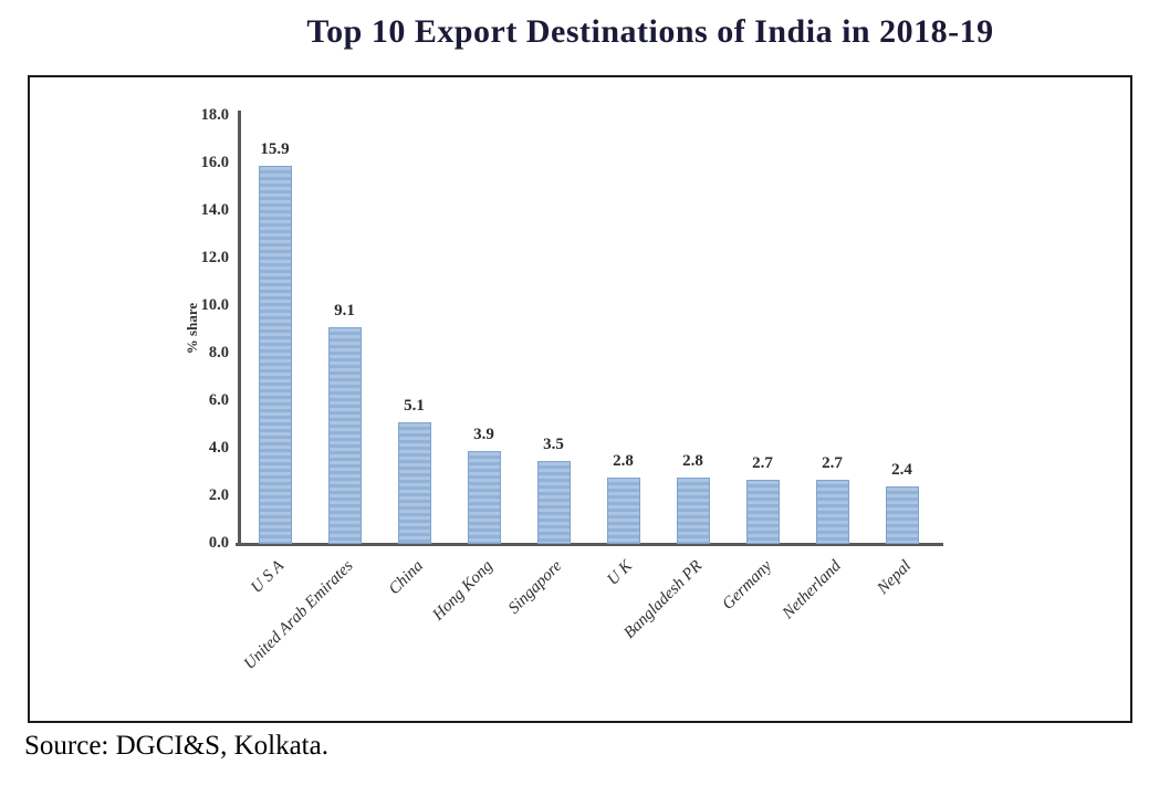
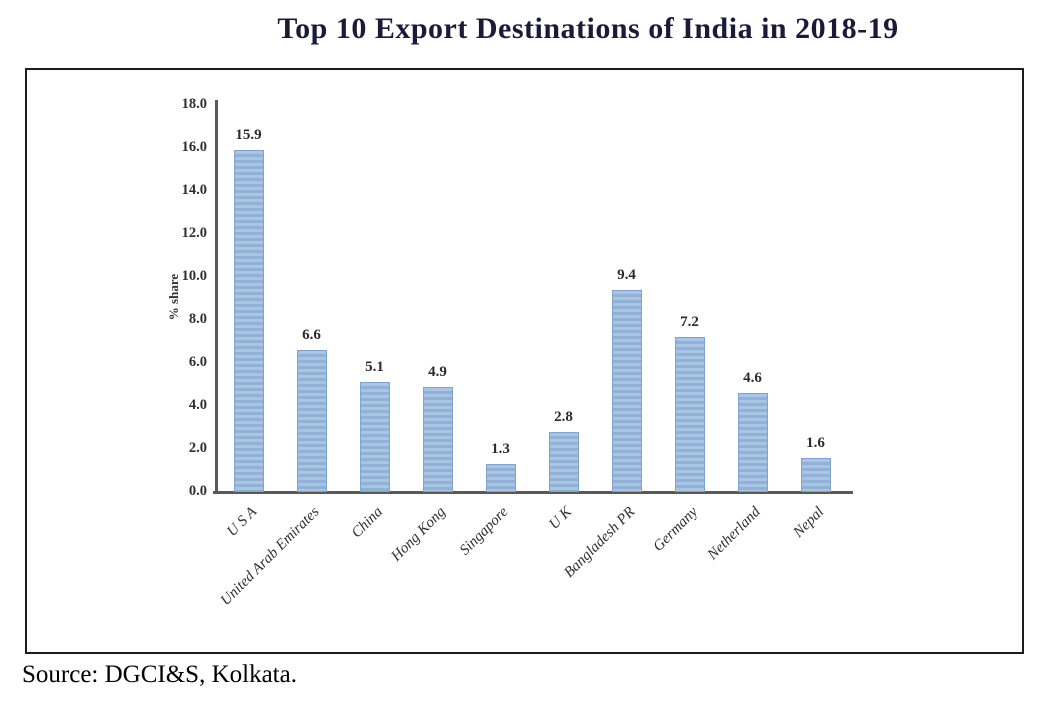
United Arab Emirates: 9.1 -> 6.6
Hong Kong: 3.9 -> 4.9
Singapore: 3.5 -> 1.3
Bangladesh PR: 2.8 -> 9.4
Germany: 2.7 -> 7.2
Netherland: 2.7 -> 4.6
Nepal: 2.4 -> 1.6
